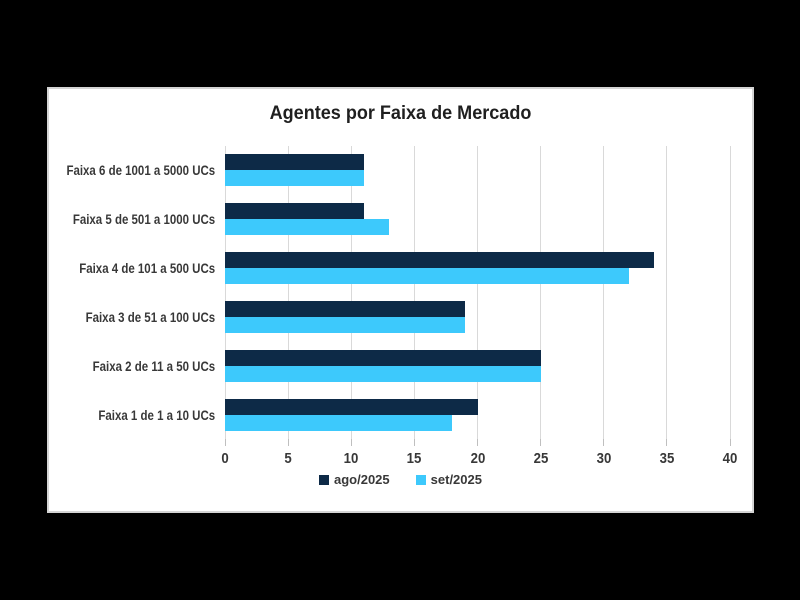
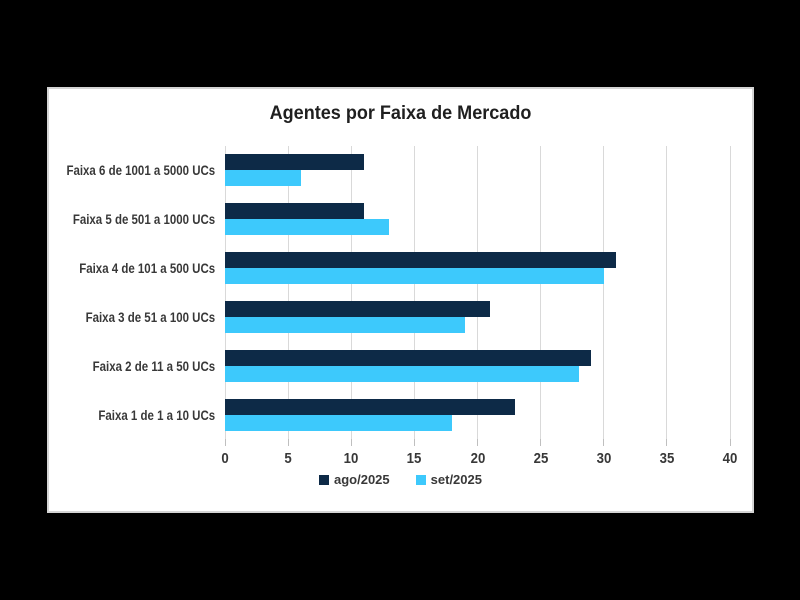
set/2025/Faixa 6 de 1001 a 5000 UCs: 11 -> 6
ago/2025/Faixa 4 de 101 a 500 UCs: 34 -> 31
set/2025/Faixa 4 de 101 a 500 UCs: 32 -> 30
ago/2025/Faixa 3 de 51 a 100 UCs: 19 -> 21
ago/2025/Faixa 2 de 11 a 50 UCs: 25 -> 29
set/2025/Faixa 2 de 11 a 50 UCs: 25 -> 28
ago/2025/Faixa 1 de 1 a 10 UCs: 20 -> 23
